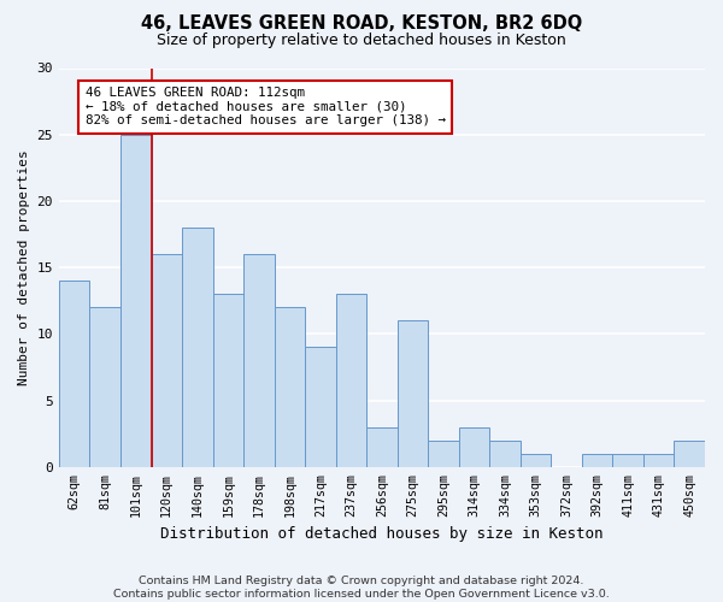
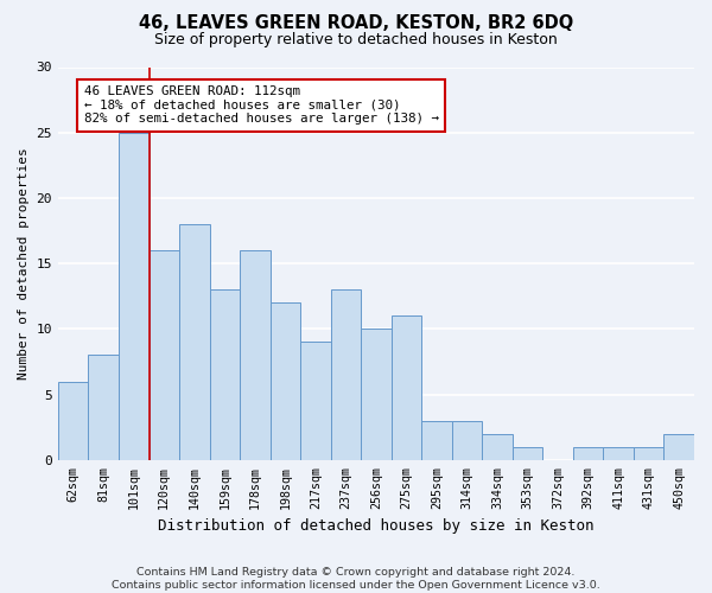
62sqm: 14 -> 6
81sqm: 12 -> 8
256sqm: 3 -> 10
295sqm: 2 -> 3
